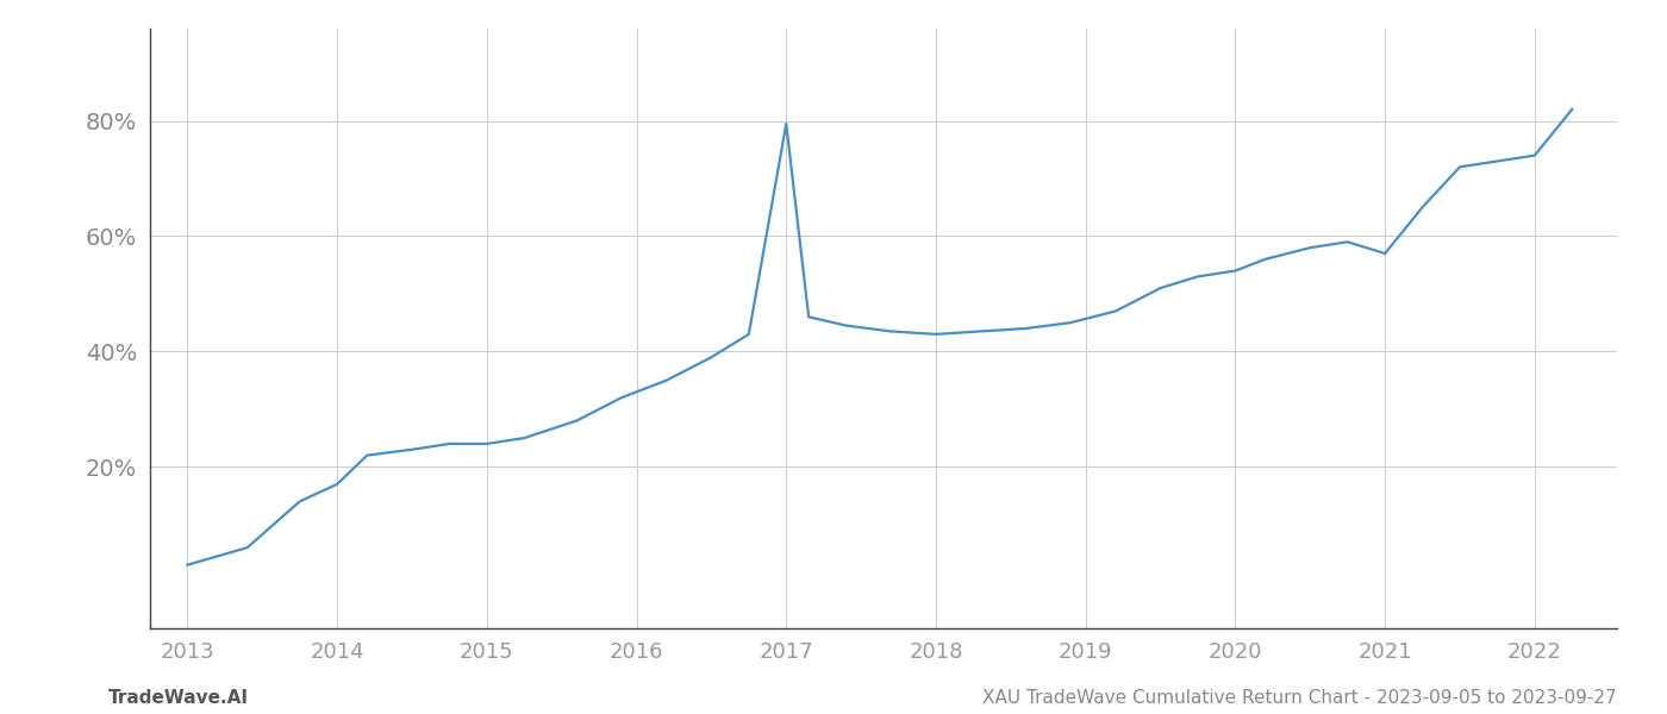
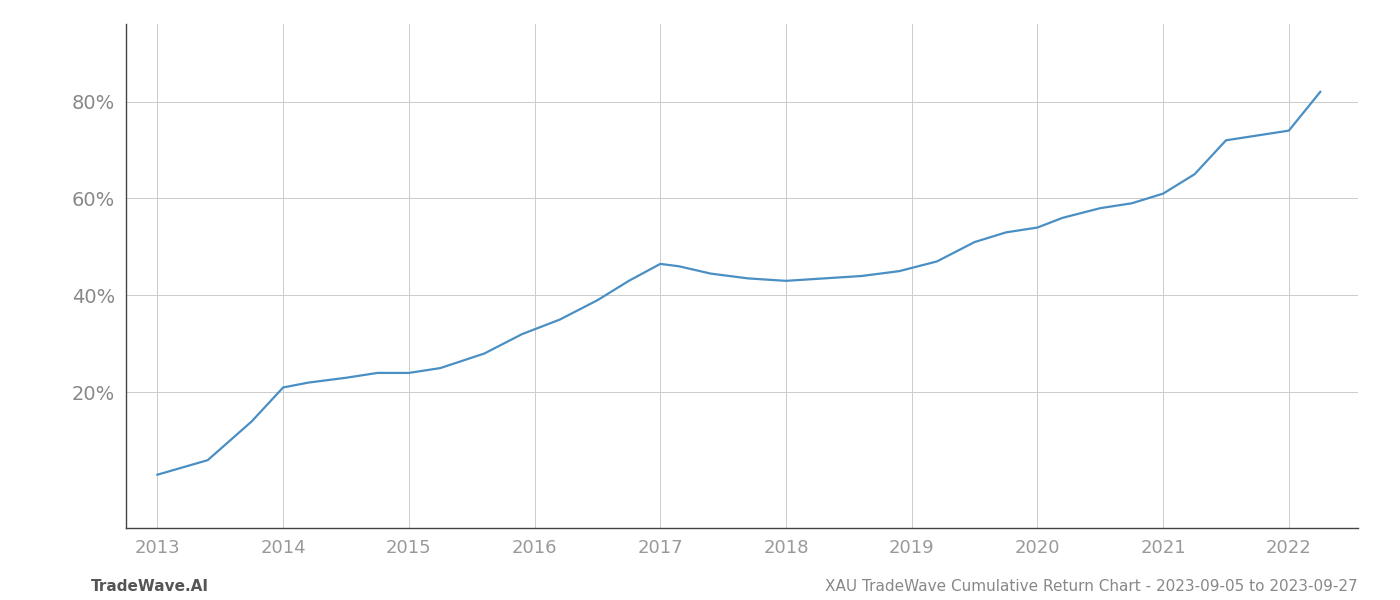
2014: 17.0% -> 21.0%
2017: 79.5% -> 46.5%
2021: 57.0% -> 61.0%
